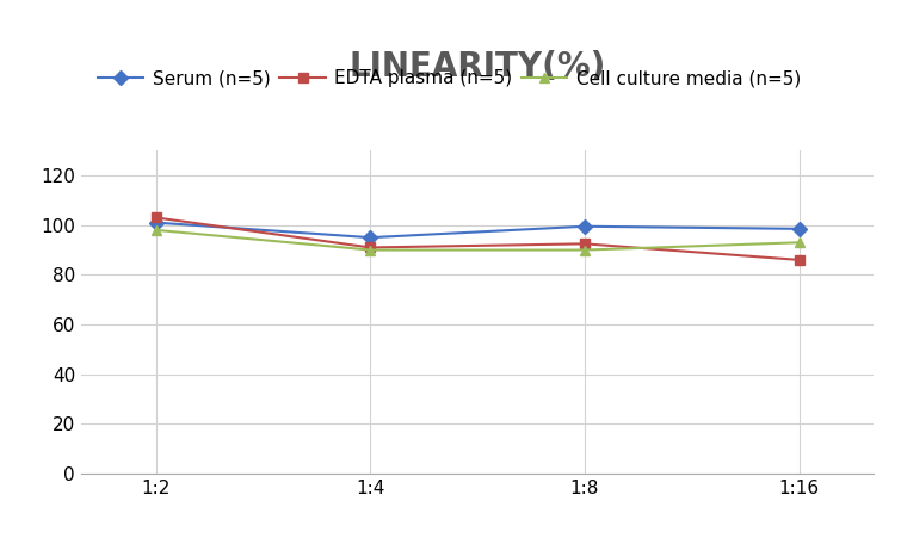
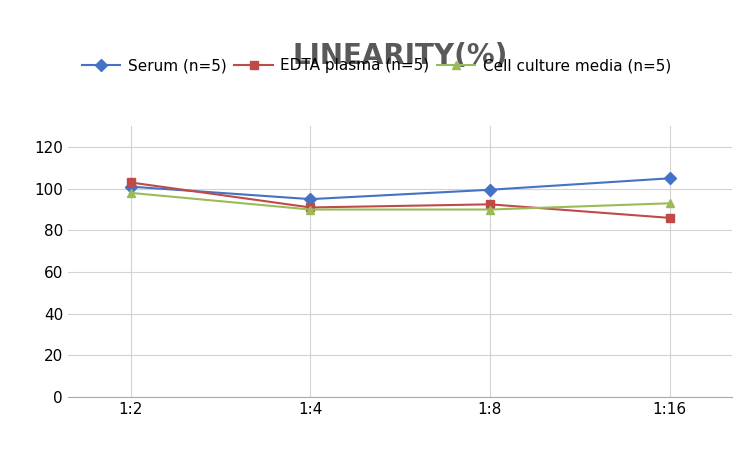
Serum (n=5)/1:16: 98.5 -> 105.0
